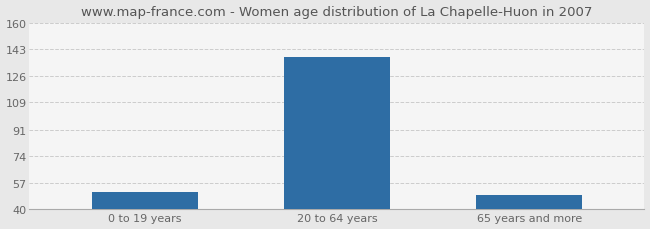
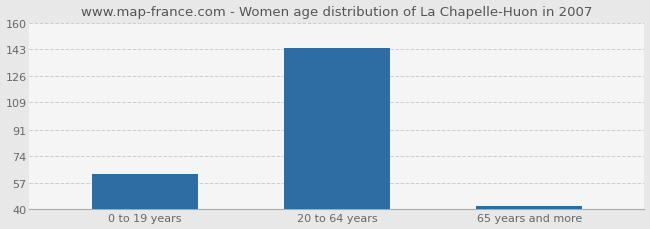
0 to 19 years: 51 -> 63
20 to 64 years: 138 -> 144
65 years and more: 49 -> 42
